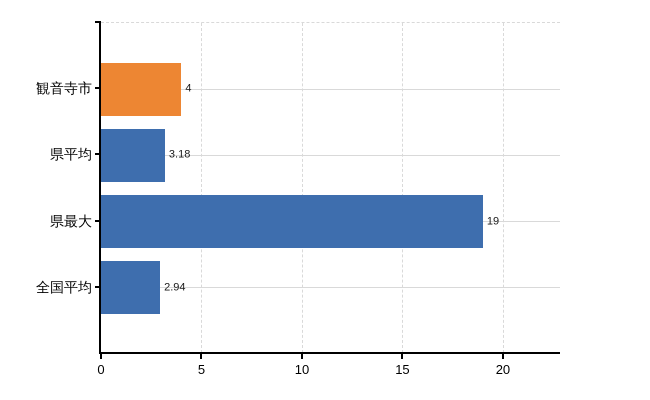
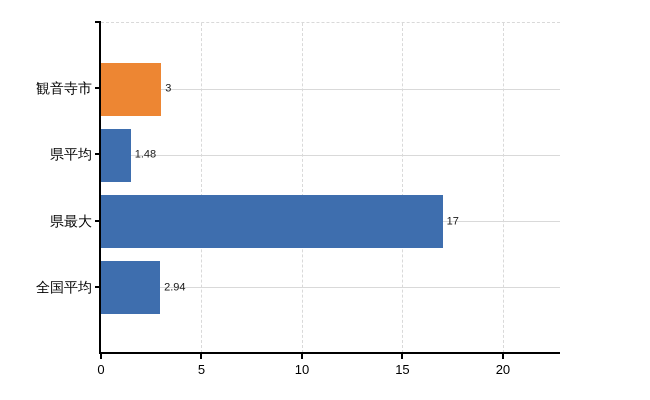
観音寺市: 4 -> 3
県平均: 3.18 -> 1.48
県最大: 19 -> 17
